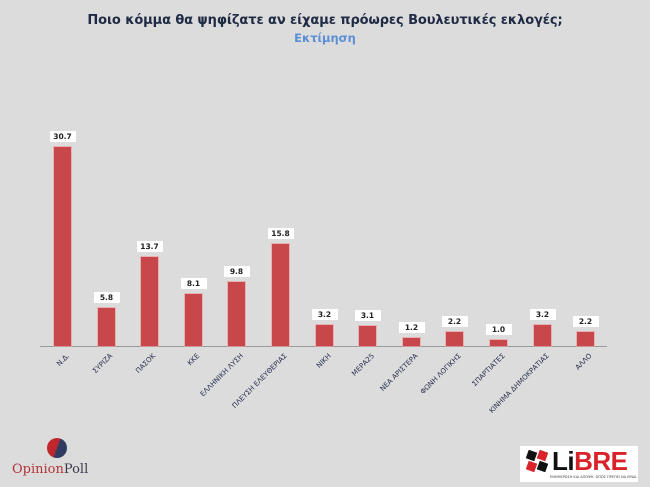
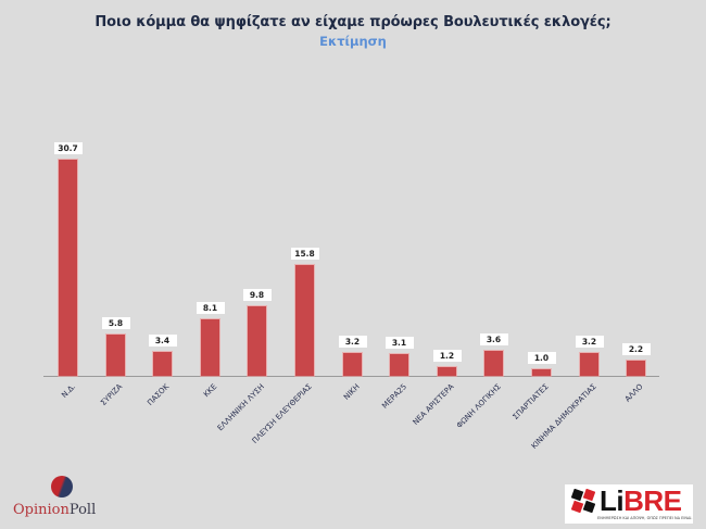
ΠΑΣΟΚ: 13.7 -> 3.4
ΦΩΝΗ ΛΟΓΙΚΗΣ: 2.2 -> 3.6
